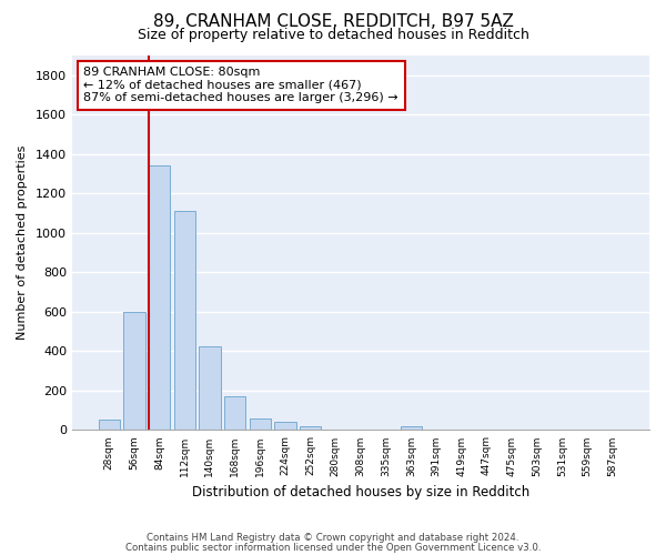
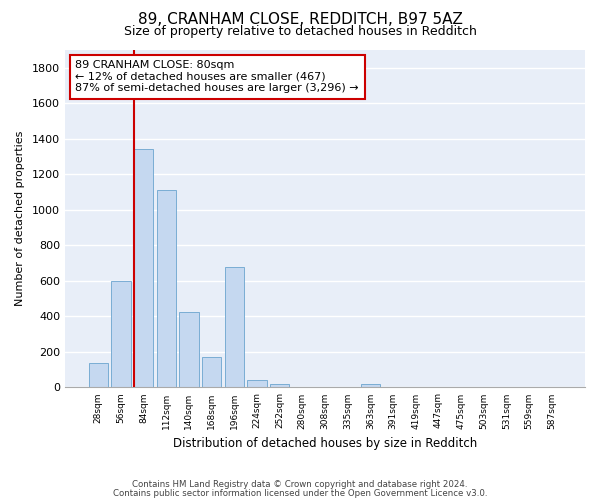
28sqm: 60 -> 140
196sqm: 60 -> 680
